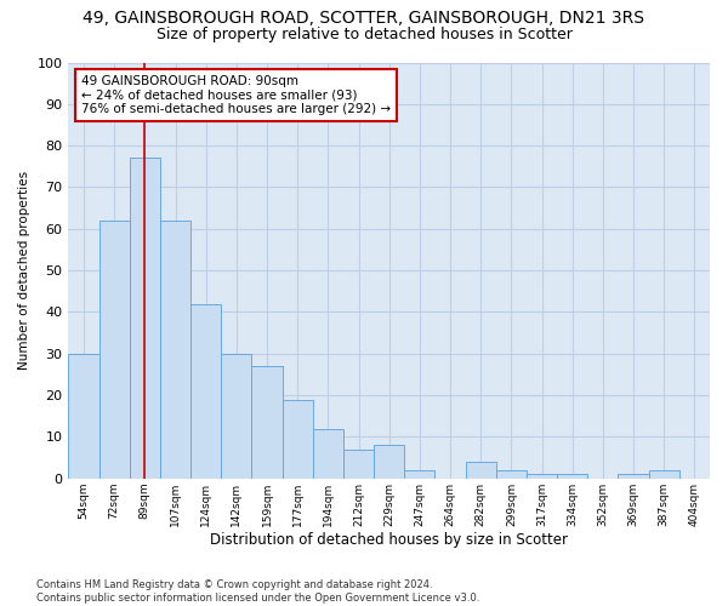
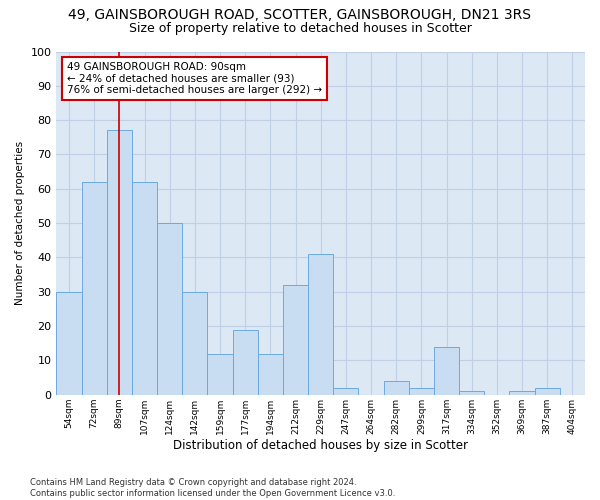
124sqm: 42 -> 50
159sqm: 27 -> 12
212sqm: 7 -> 32
229sqm: 8 -> 41
317sqm: 1 -> 14
